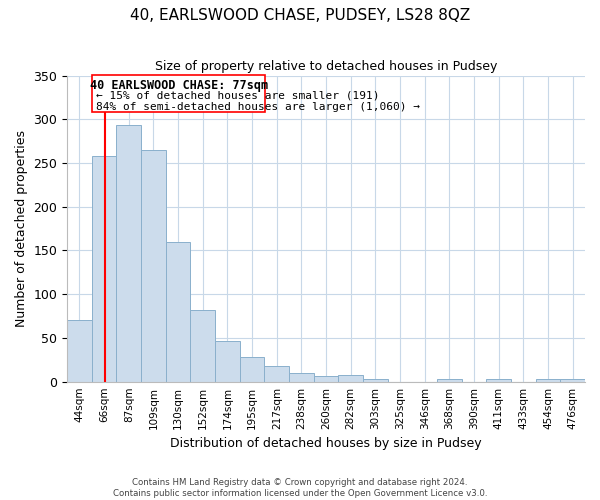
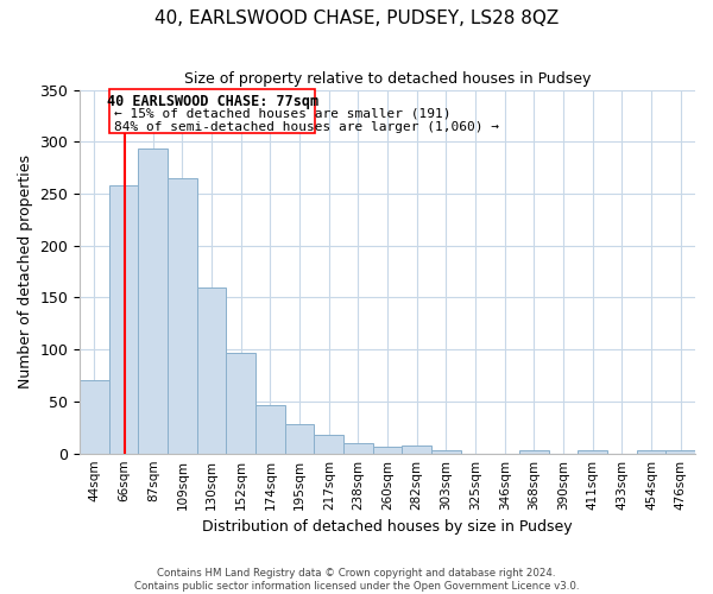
152sqm: 82 -> 97
